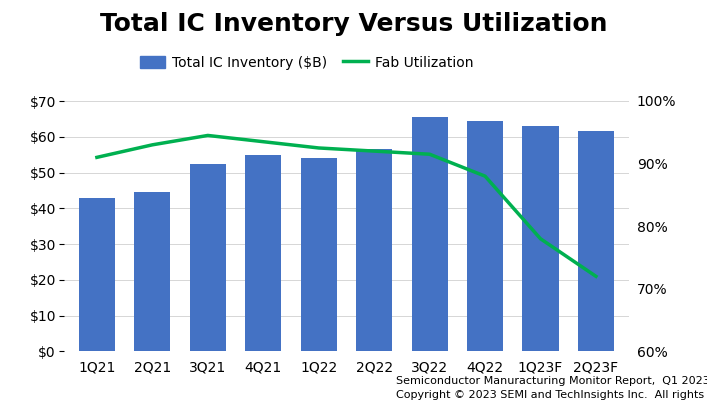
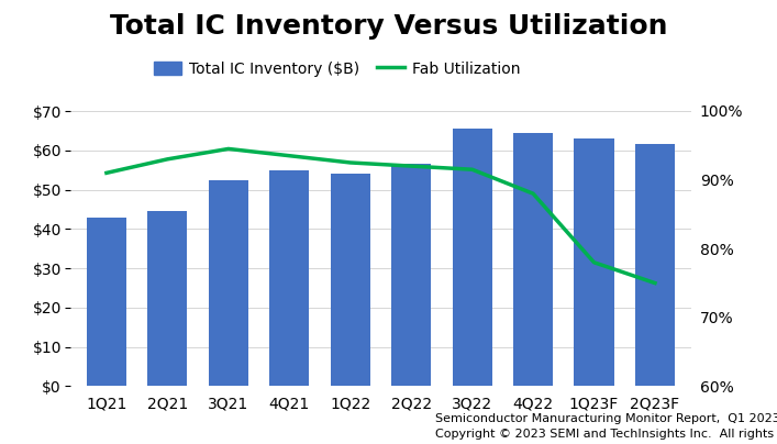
Fab Utilization/2Q23F: 72.0% -> 75.0%
